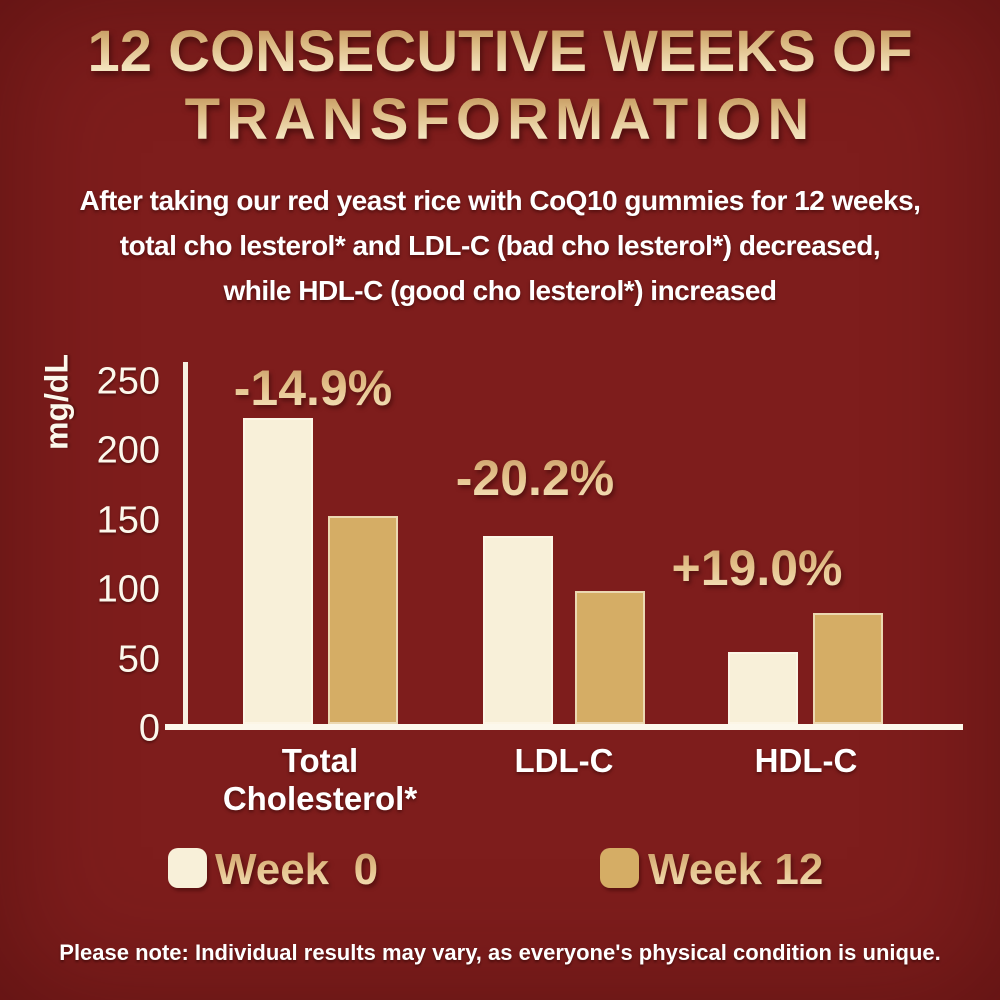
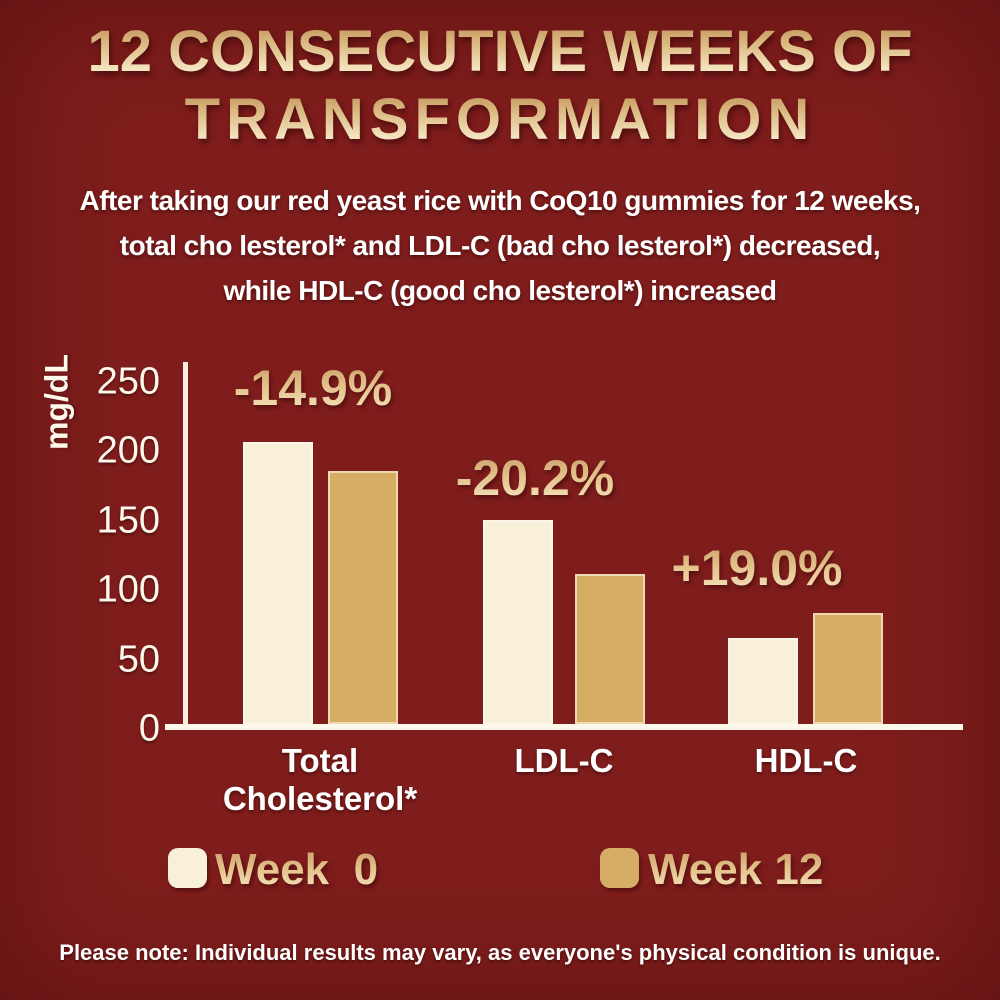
Week 0/Total Cholesterol*: 220 -> 203
Week 12/Total Cholesterol*: 150 -> 182
Week 0/LDL-C: 135 -> 147
Week 12/LDL-C: 96 -> 108
Week 0/HDL-C: 52 -> 62
